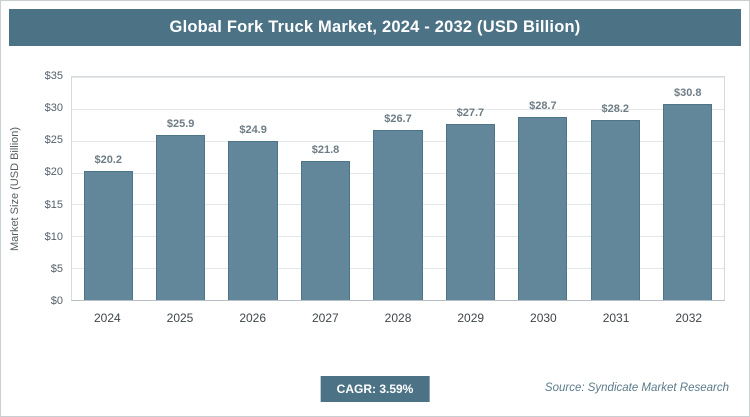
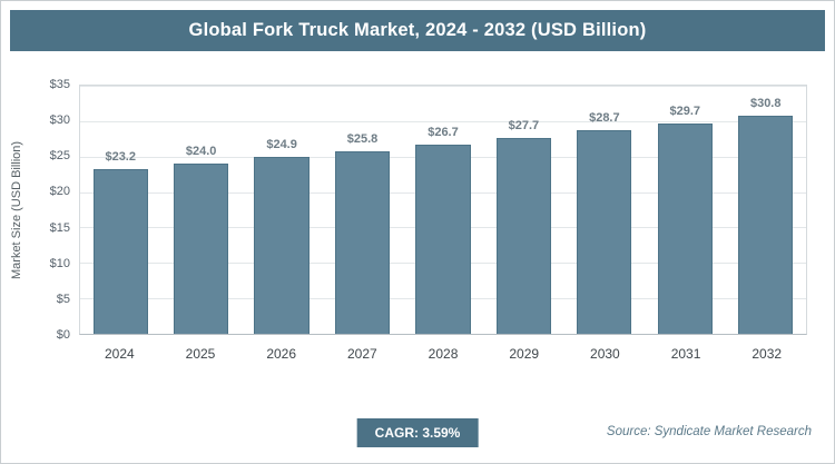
2024: $20.2 -> $23.2
2025: $25.9 -> $24.0
2027: $21.8 -> $25.8
2031: $28.2 -> $29.7
